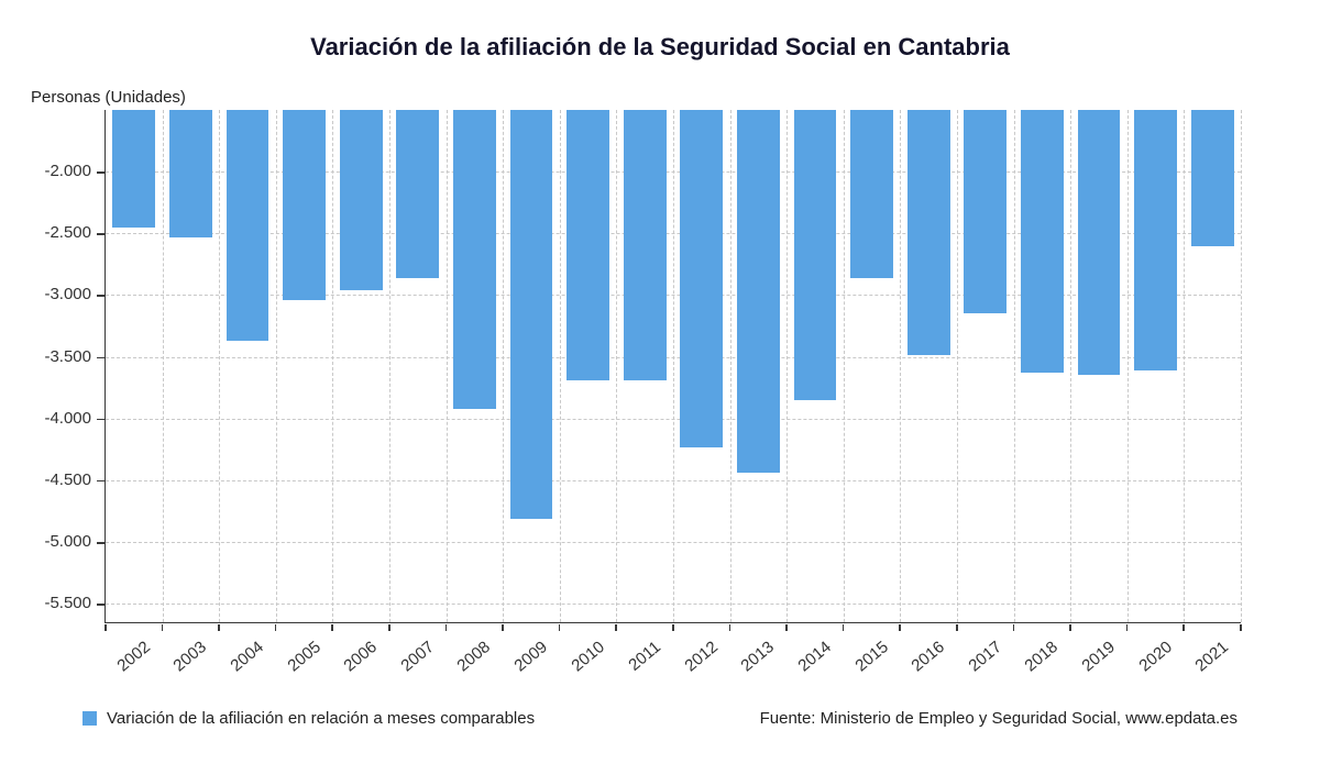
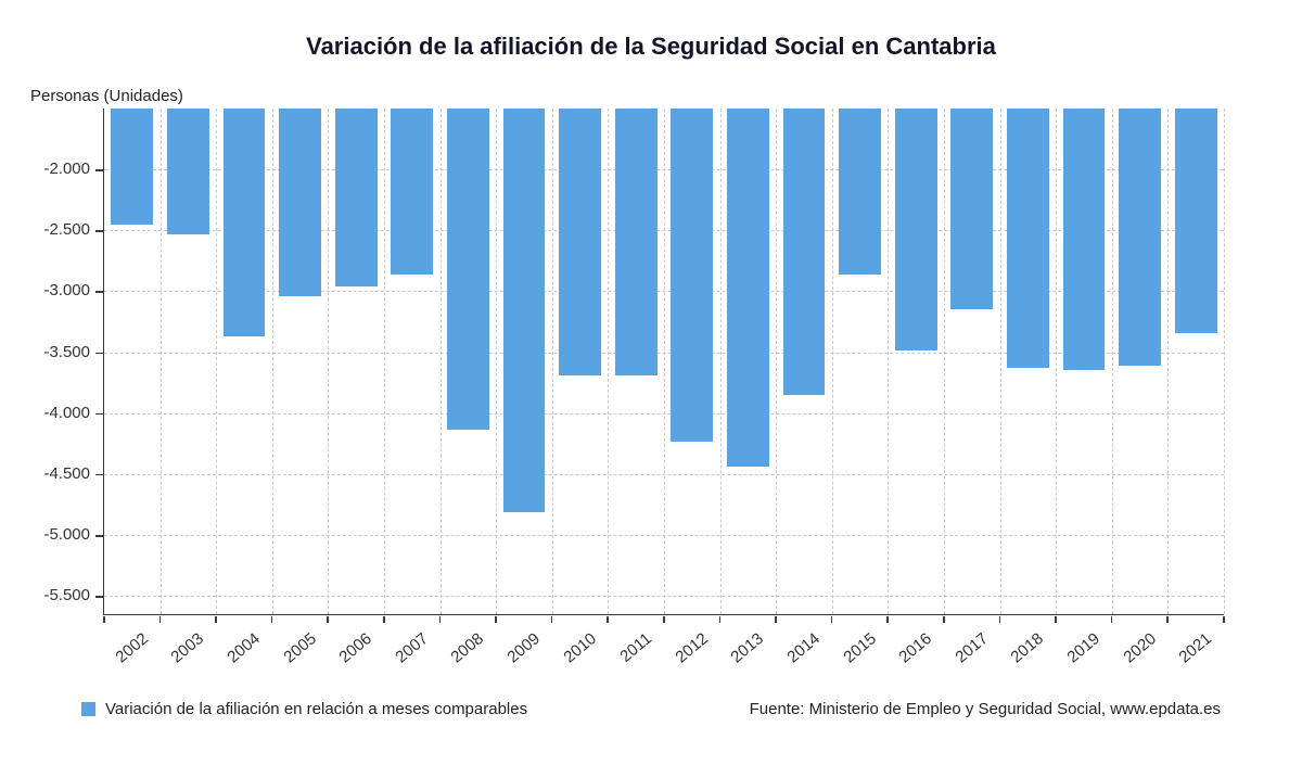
2008: -3920 -> -4140
2021: -2600 -> -3340
